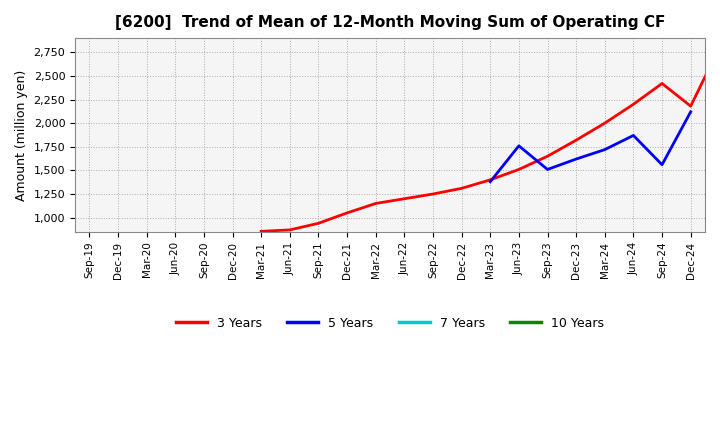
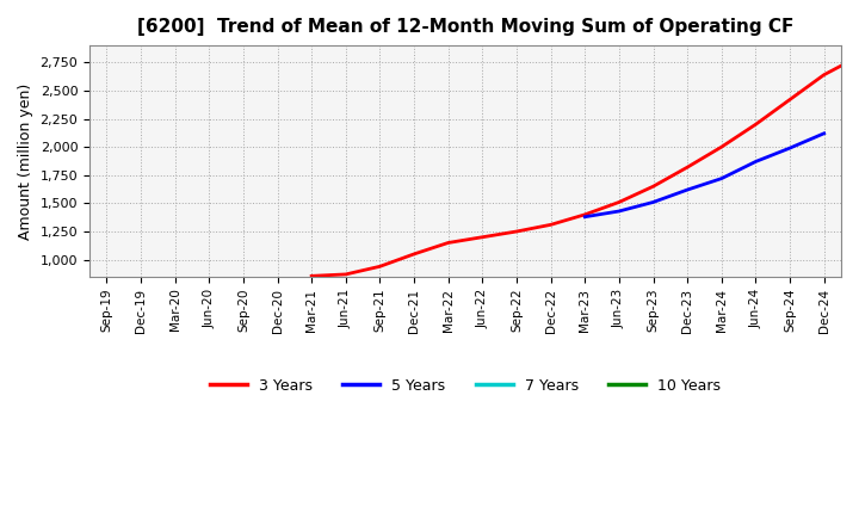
5 Years/Jun-23: 1,760 -> 1,430
5 Years/Sep-24: 1,560 -> 1,990
3 Years/Dec-24: 2,180 -> 2,640
